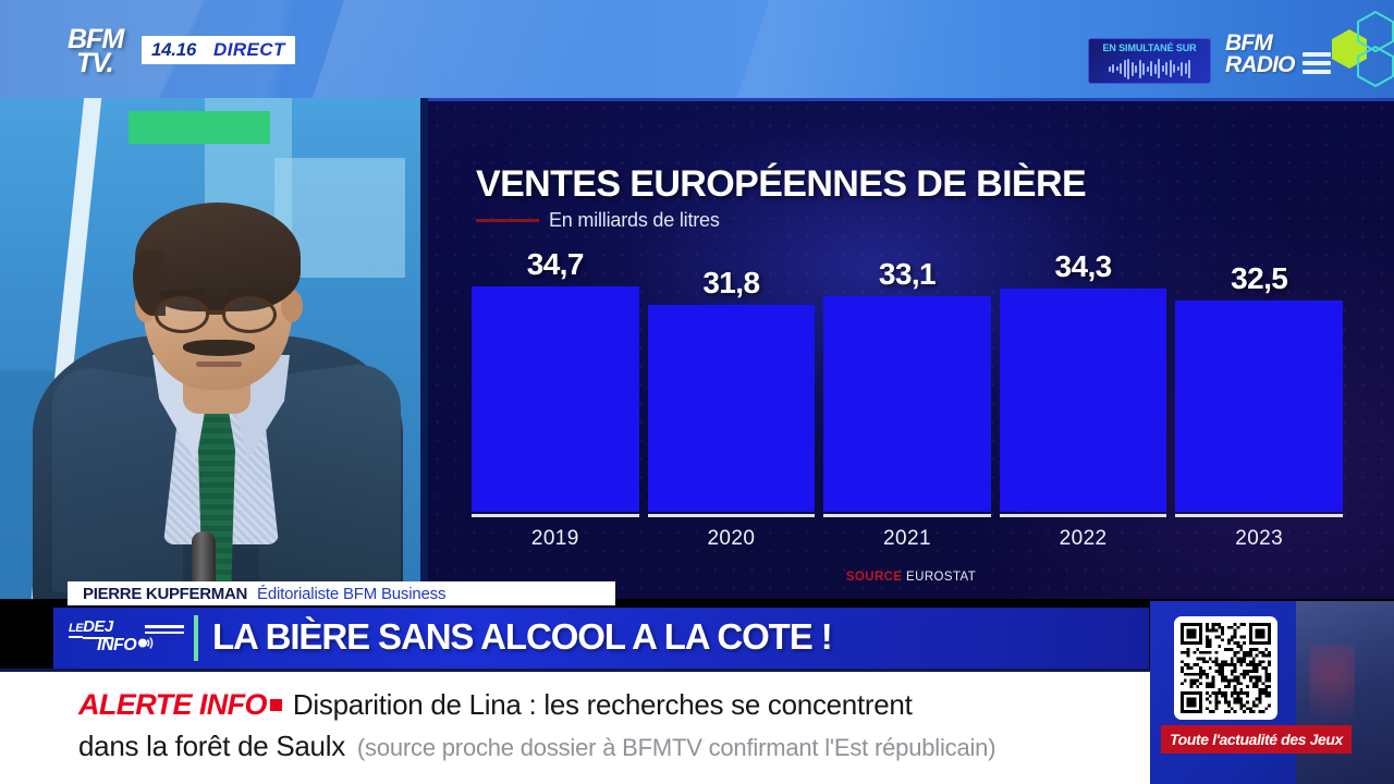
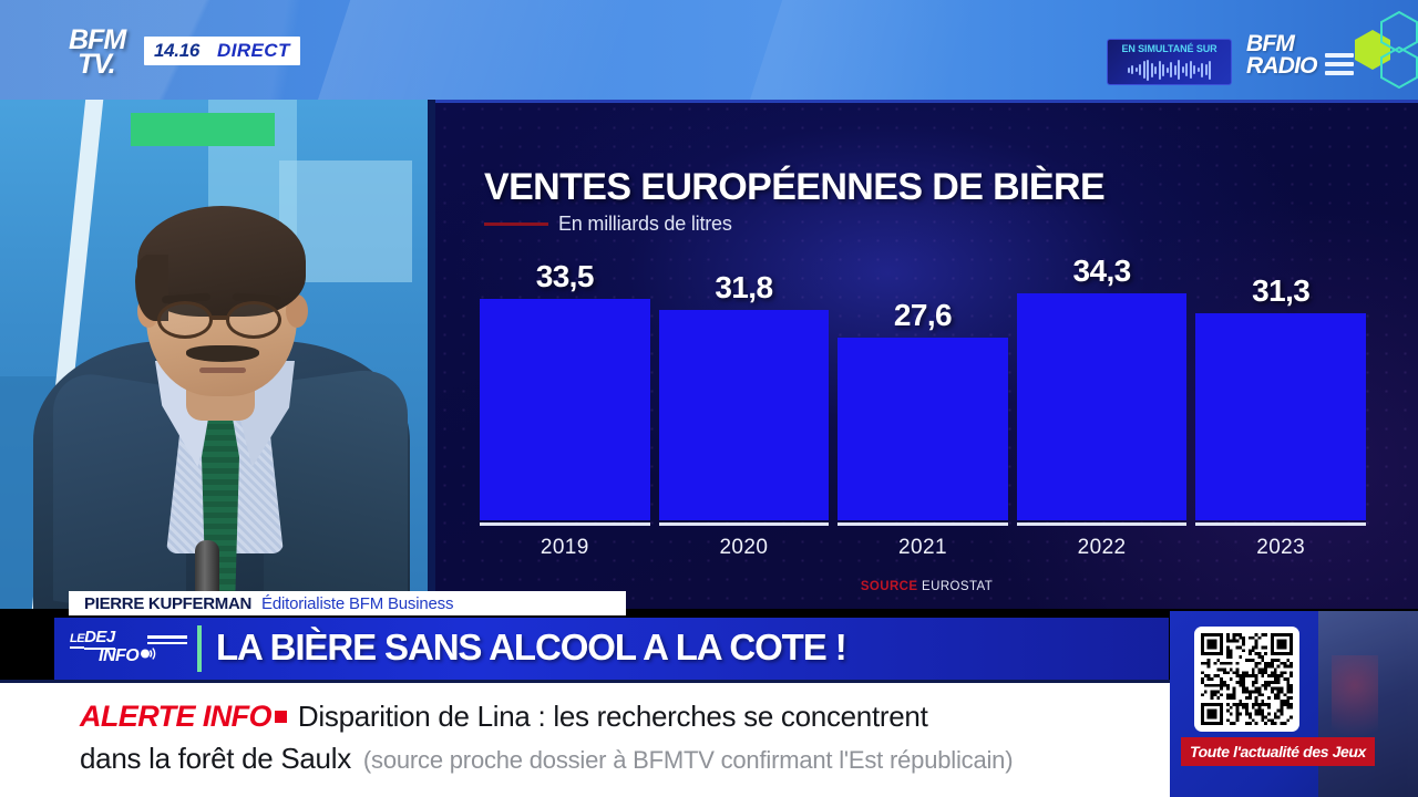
2019: 34,7 -> 33,5
2021: 33,1 -> 27,6
2023: 32,5 -> 31,3
